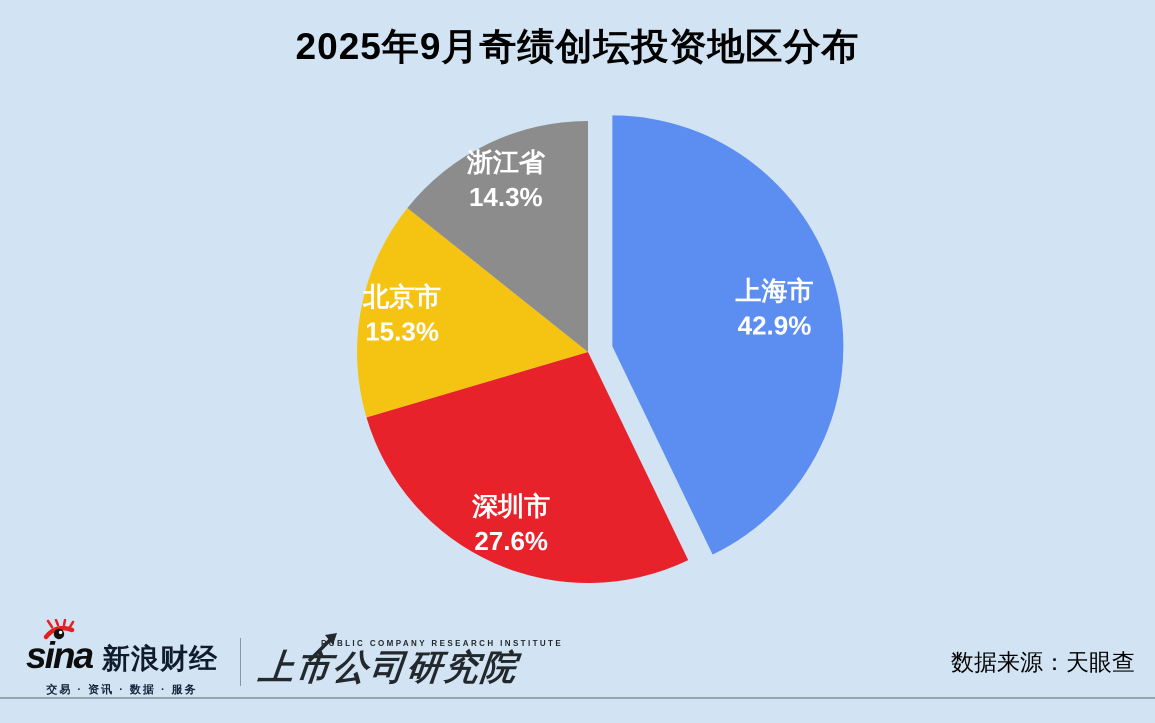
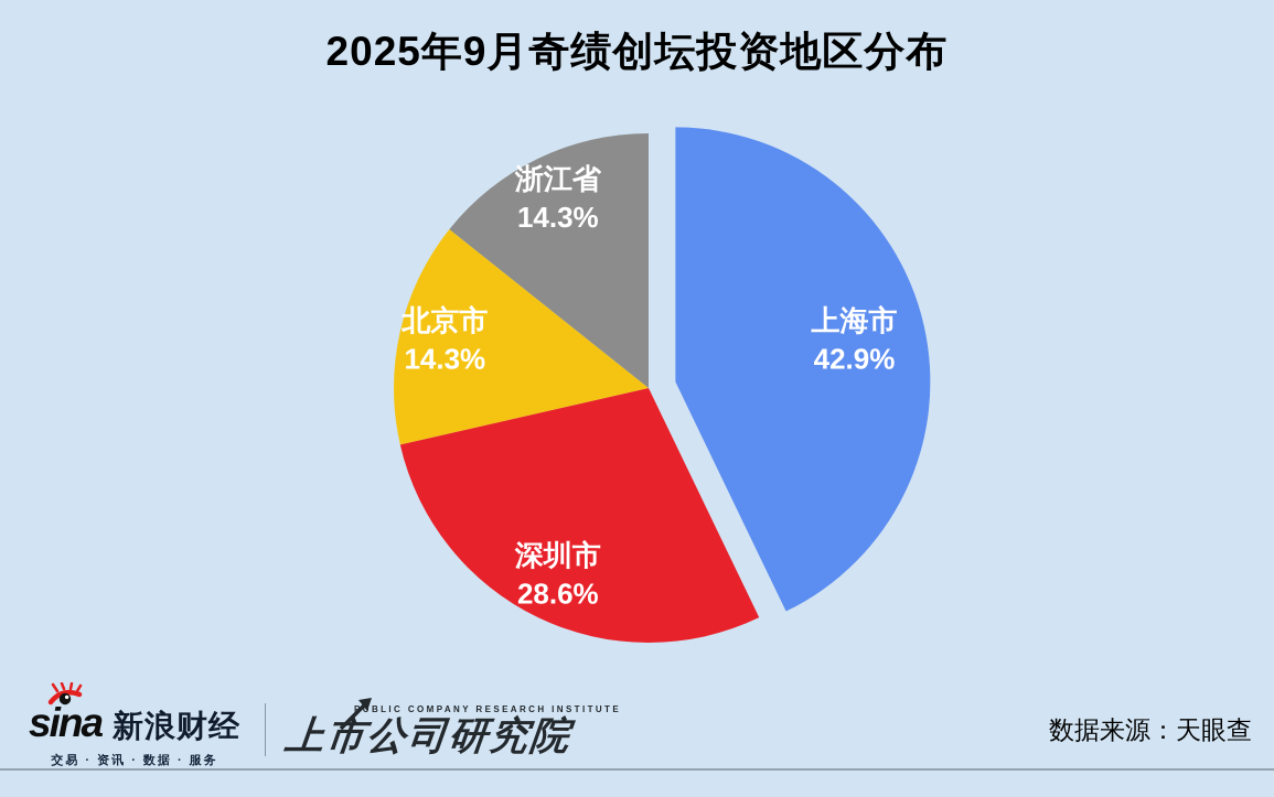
深圳市: 27.6% -> 28.6%
北京市: 15.3% -> 14.3%
